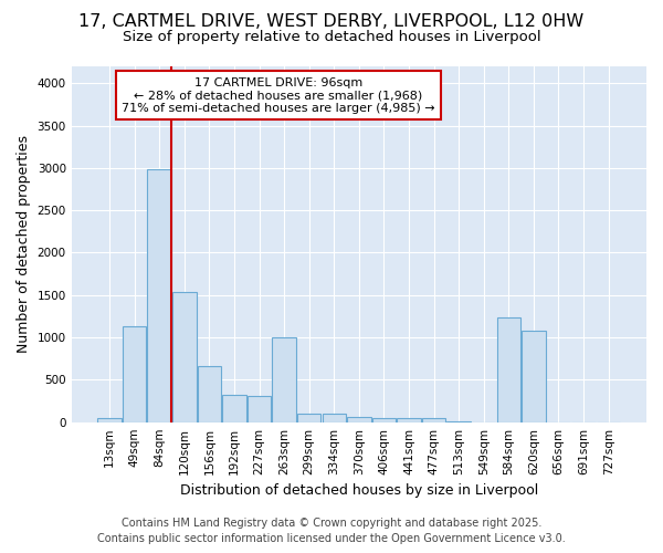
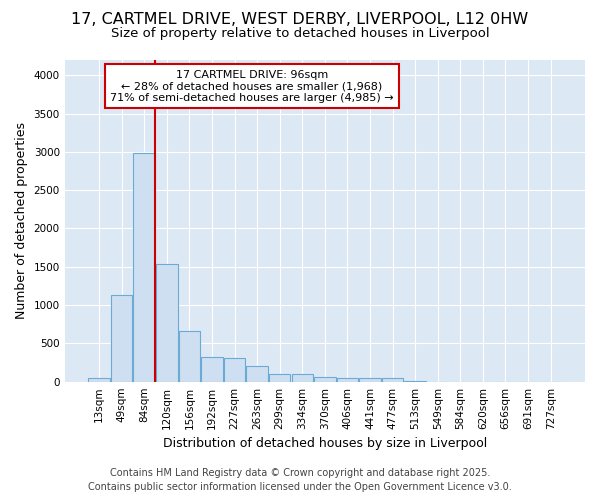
263sqm: 1000 -> 200
584sqm: 1240 -> 0
620sqm: 1080 -> 0
